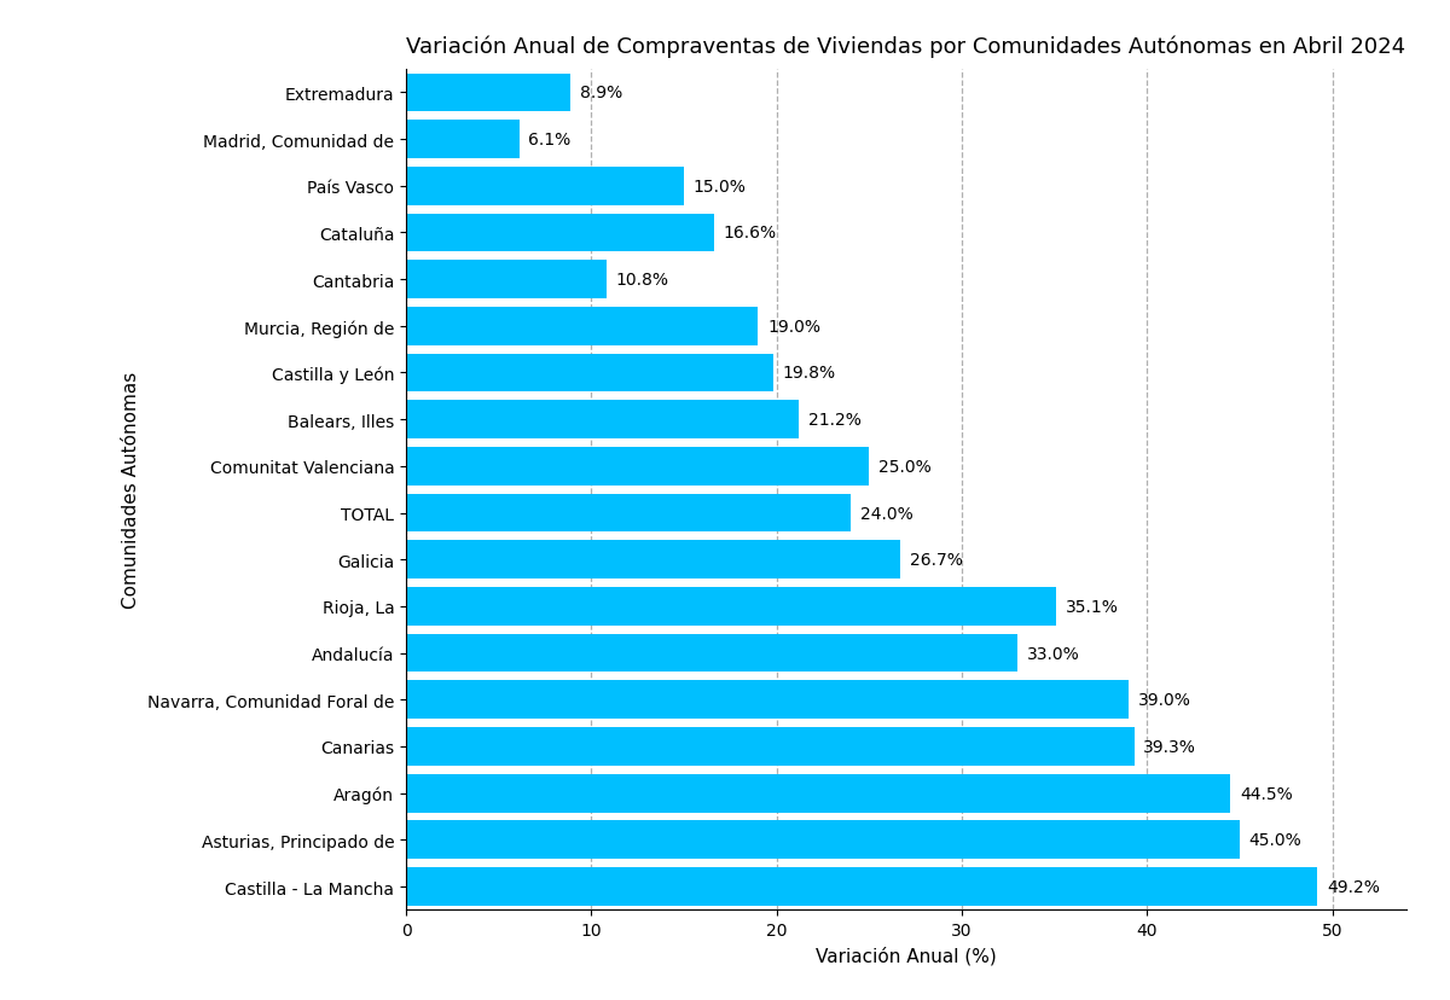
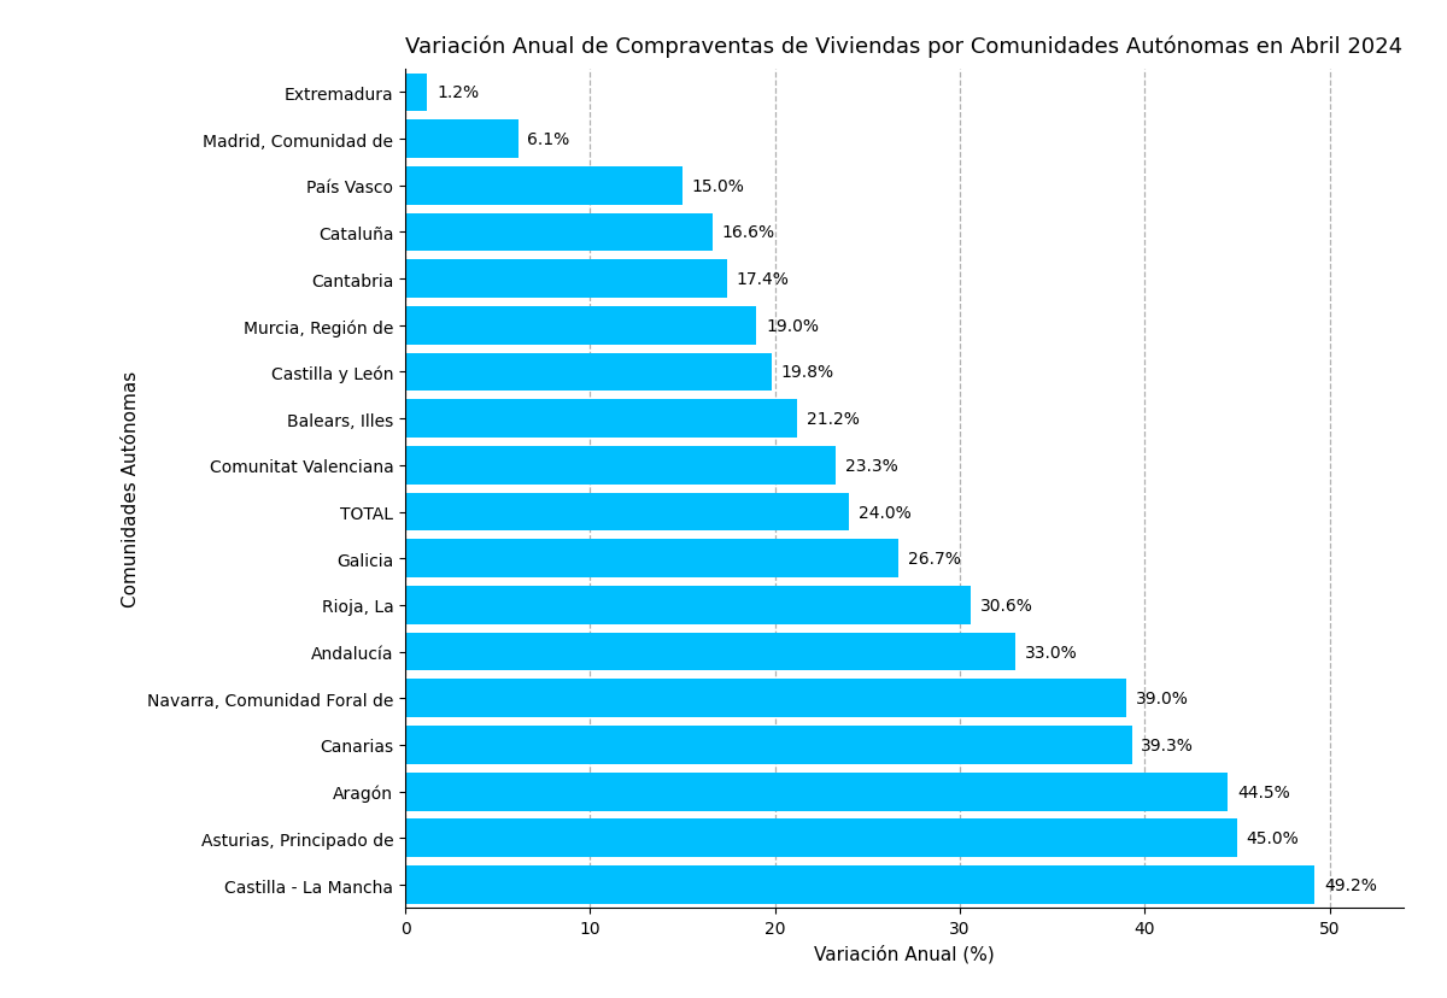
Extremadura: 8.9% -> 1.2%
Cantabria: 10.8% -> 17.4%
Comunitat Valenciana: 25.0% -> 23.3%
Rioja, La: 35.1% -> 30.6%
